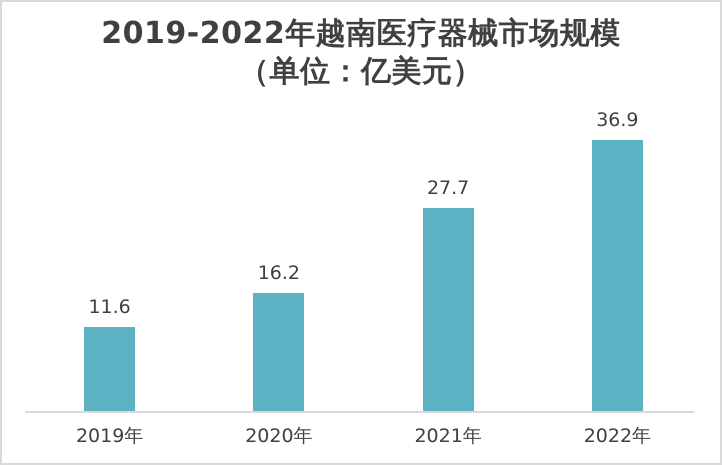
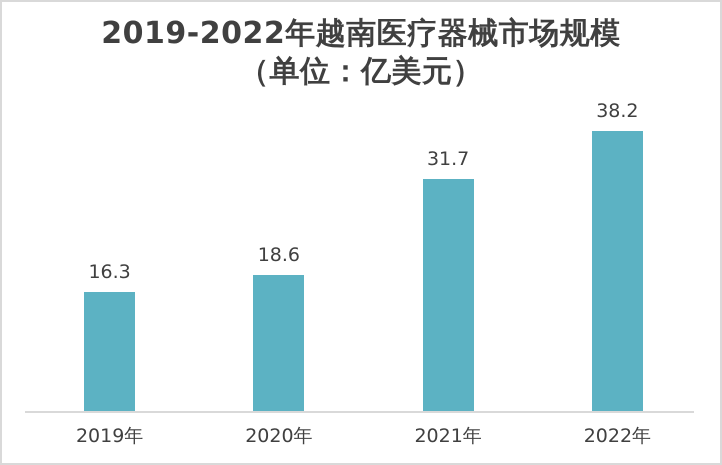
2019年: 11.6 -> 16.3
2020年: 16.2 -> 18.6
2021年: 27.7 -> 31.7
2022年: 36.9 -> 38.2
